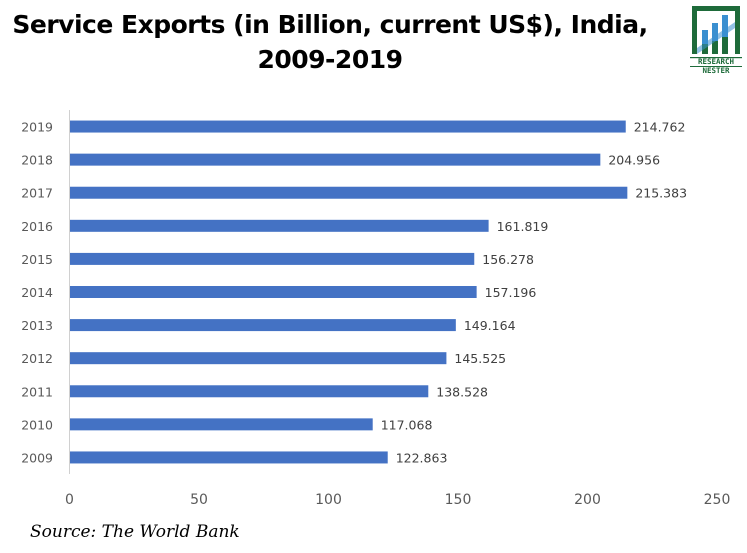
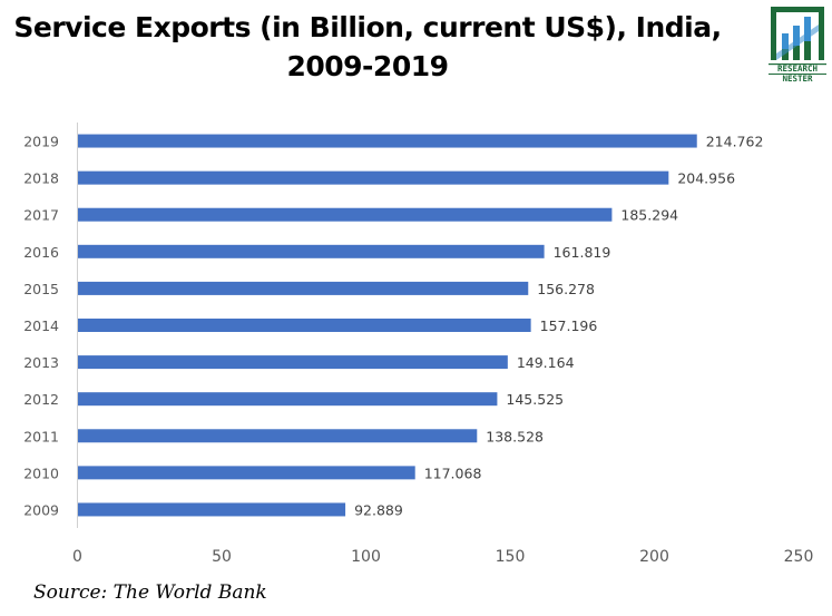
2009: 122.863 -> 92.889
2017: 215.383 -> 185.294
